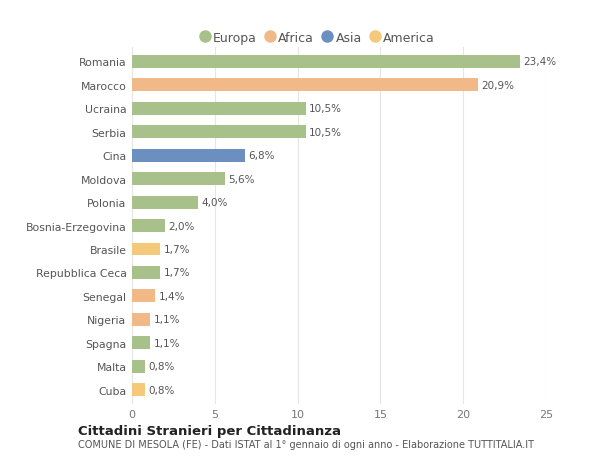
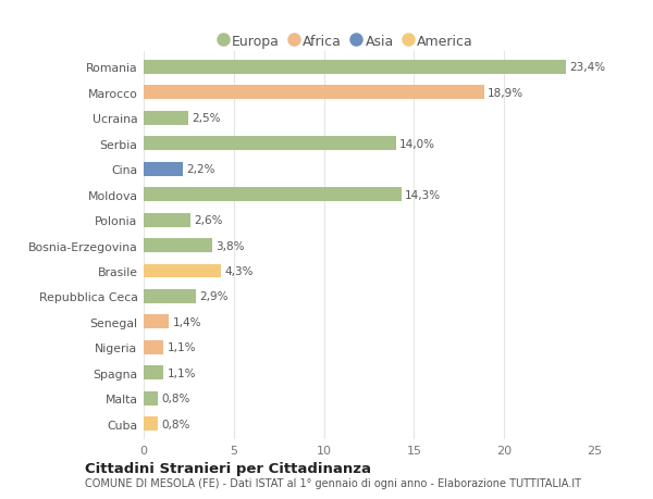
Marocco: 20,9% -> 18,9%
Ucraina: 10,5% -> 2,5%
Serbia: 10,5% -> 14,0%
Cina: 6,8% -> 2,2%
Moldova: 5,6% -> 14,3%
Polonia: 4,0% -> 2,6%
Bosnia-Erzegovina: 2,0% -> 3,8%
Brasile: 1,7% -> 4,3%
Repubblica Ceca: 1,7% -> 2,9%
